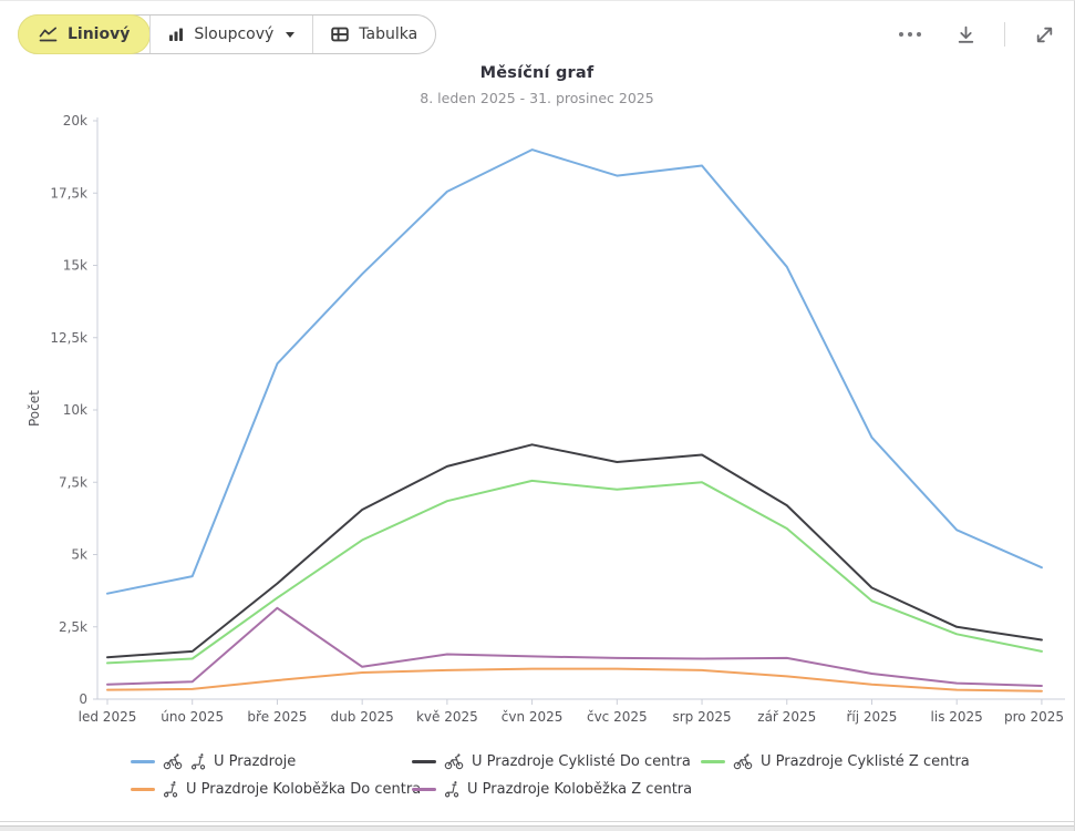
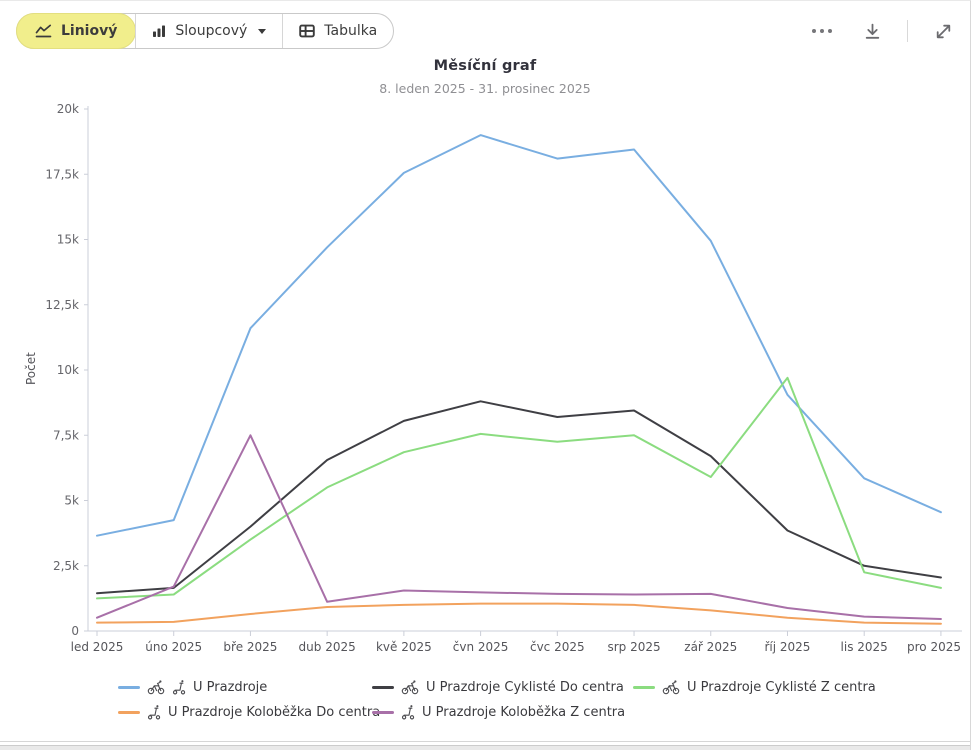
U Prazdroje Koloběžka Z centra/úno 2025: 0.6k -> 1.7k
U Prazdroje Koloběžka Z centra/bře 2025: 3.2k -> 7.5k
U Prazdroje Cyklisté Z centra/říj 2025: 3.4k -> 9.7k
